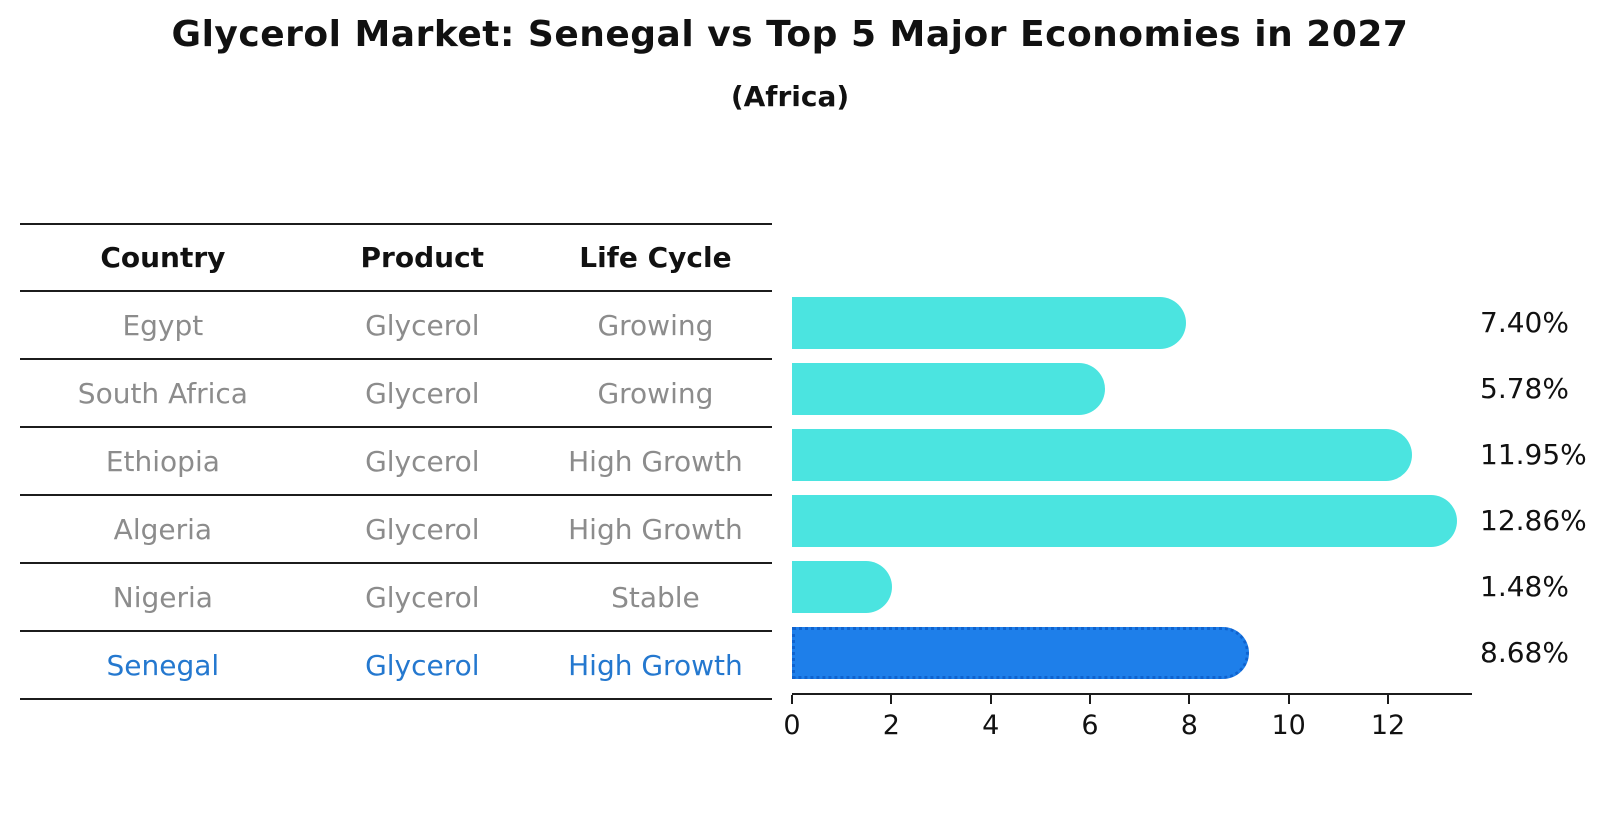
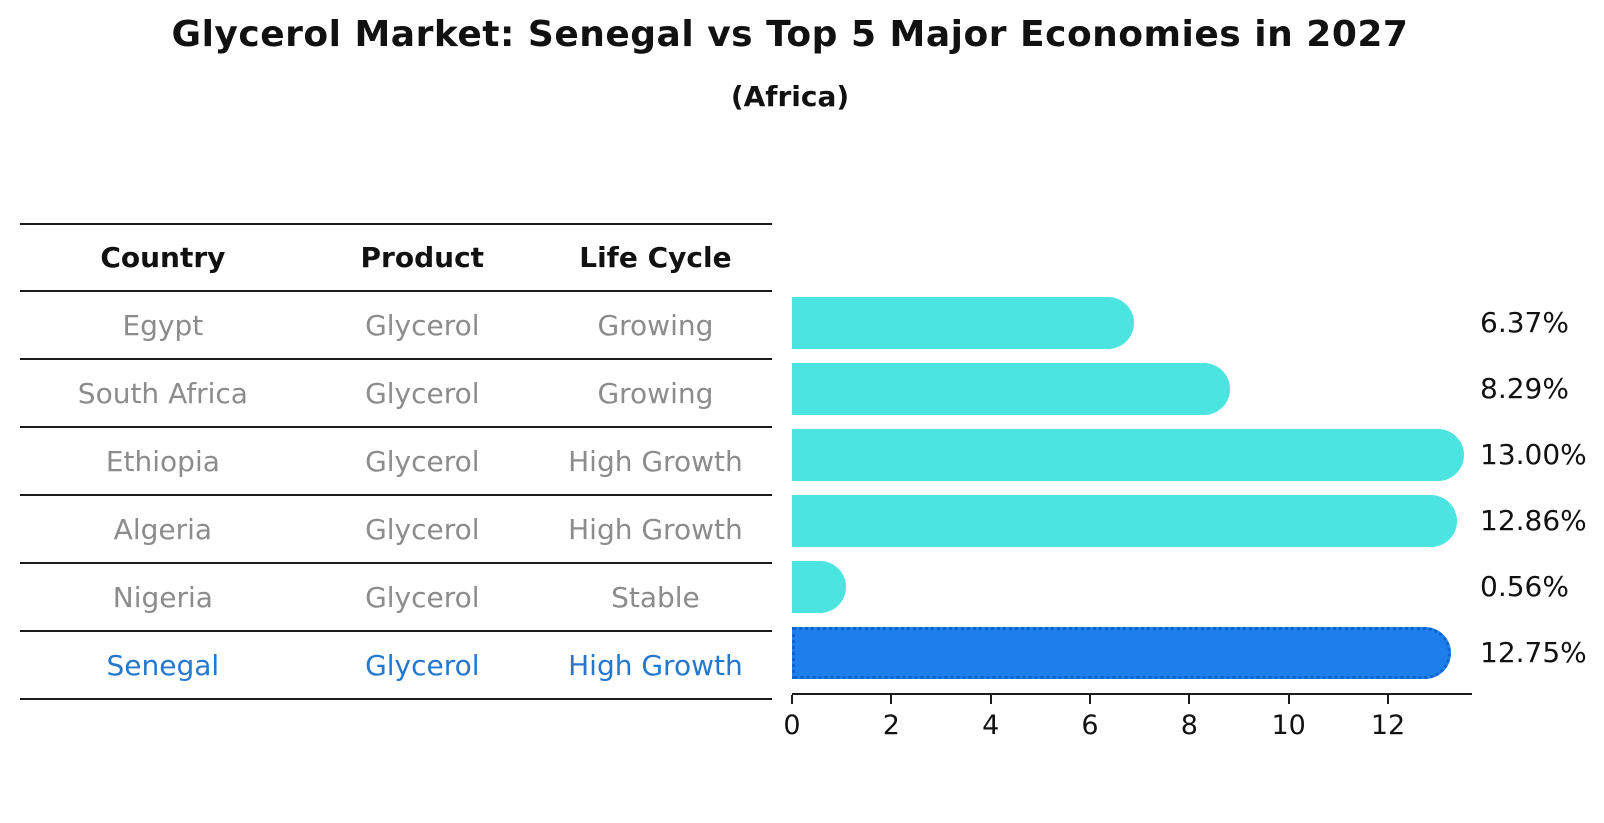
Egypt: 7.40% -> 6.37%
South Africa: 5.78% -> 8.29%
Ethiopia: 11.95% -> 13.00%
Nigeria: 1.48% -> 0.56%
Senegal: 8.68% -> 12.75%
